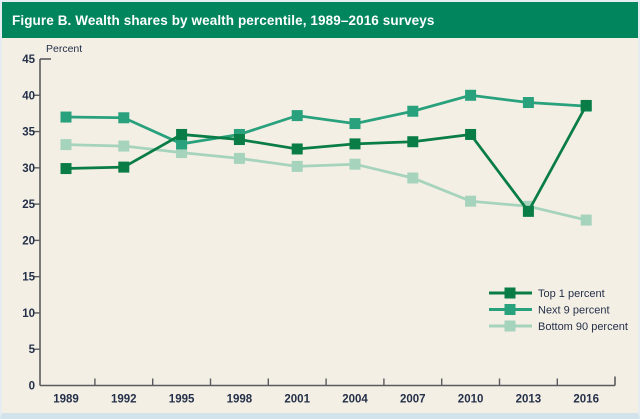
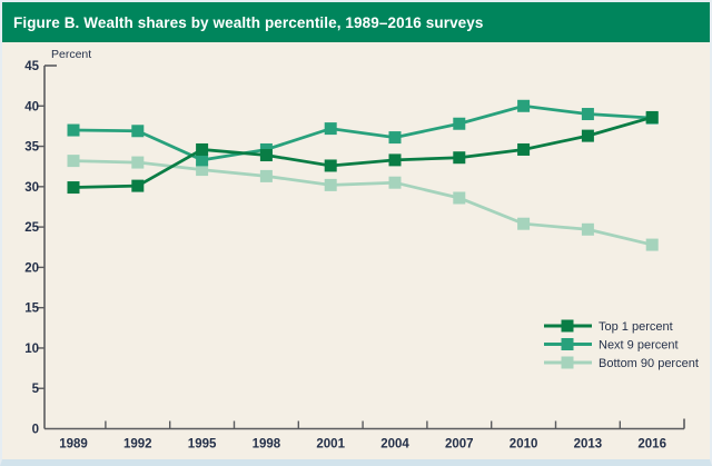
Top 1 percent/2013: 24 -> 36
